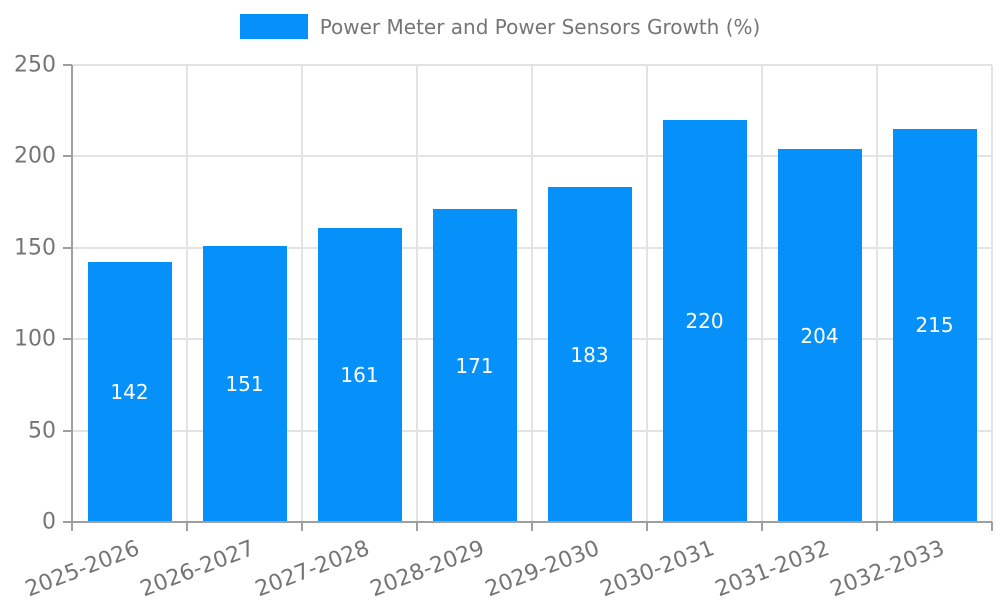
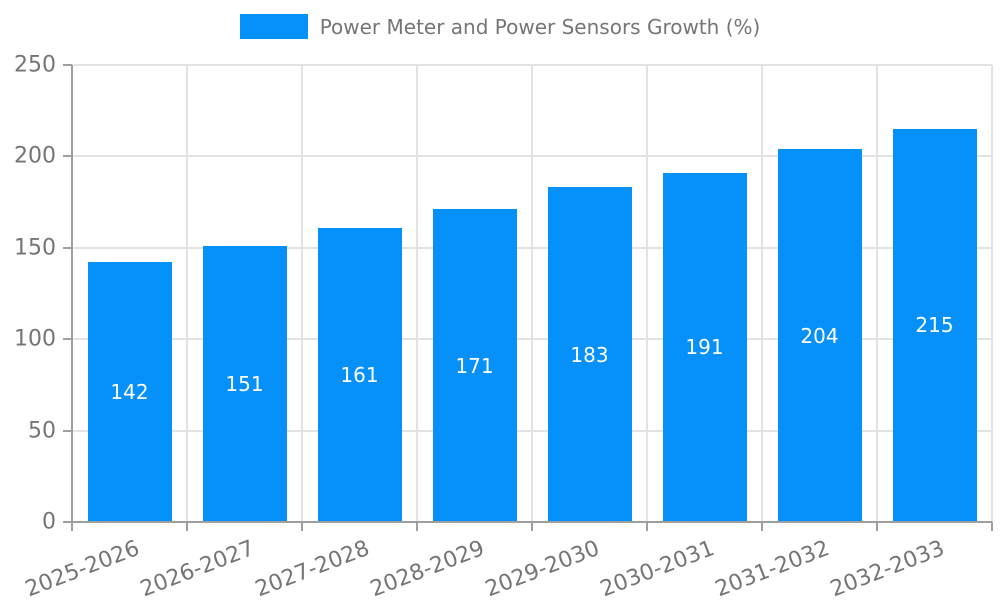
2030-2031: 220 -> 191
